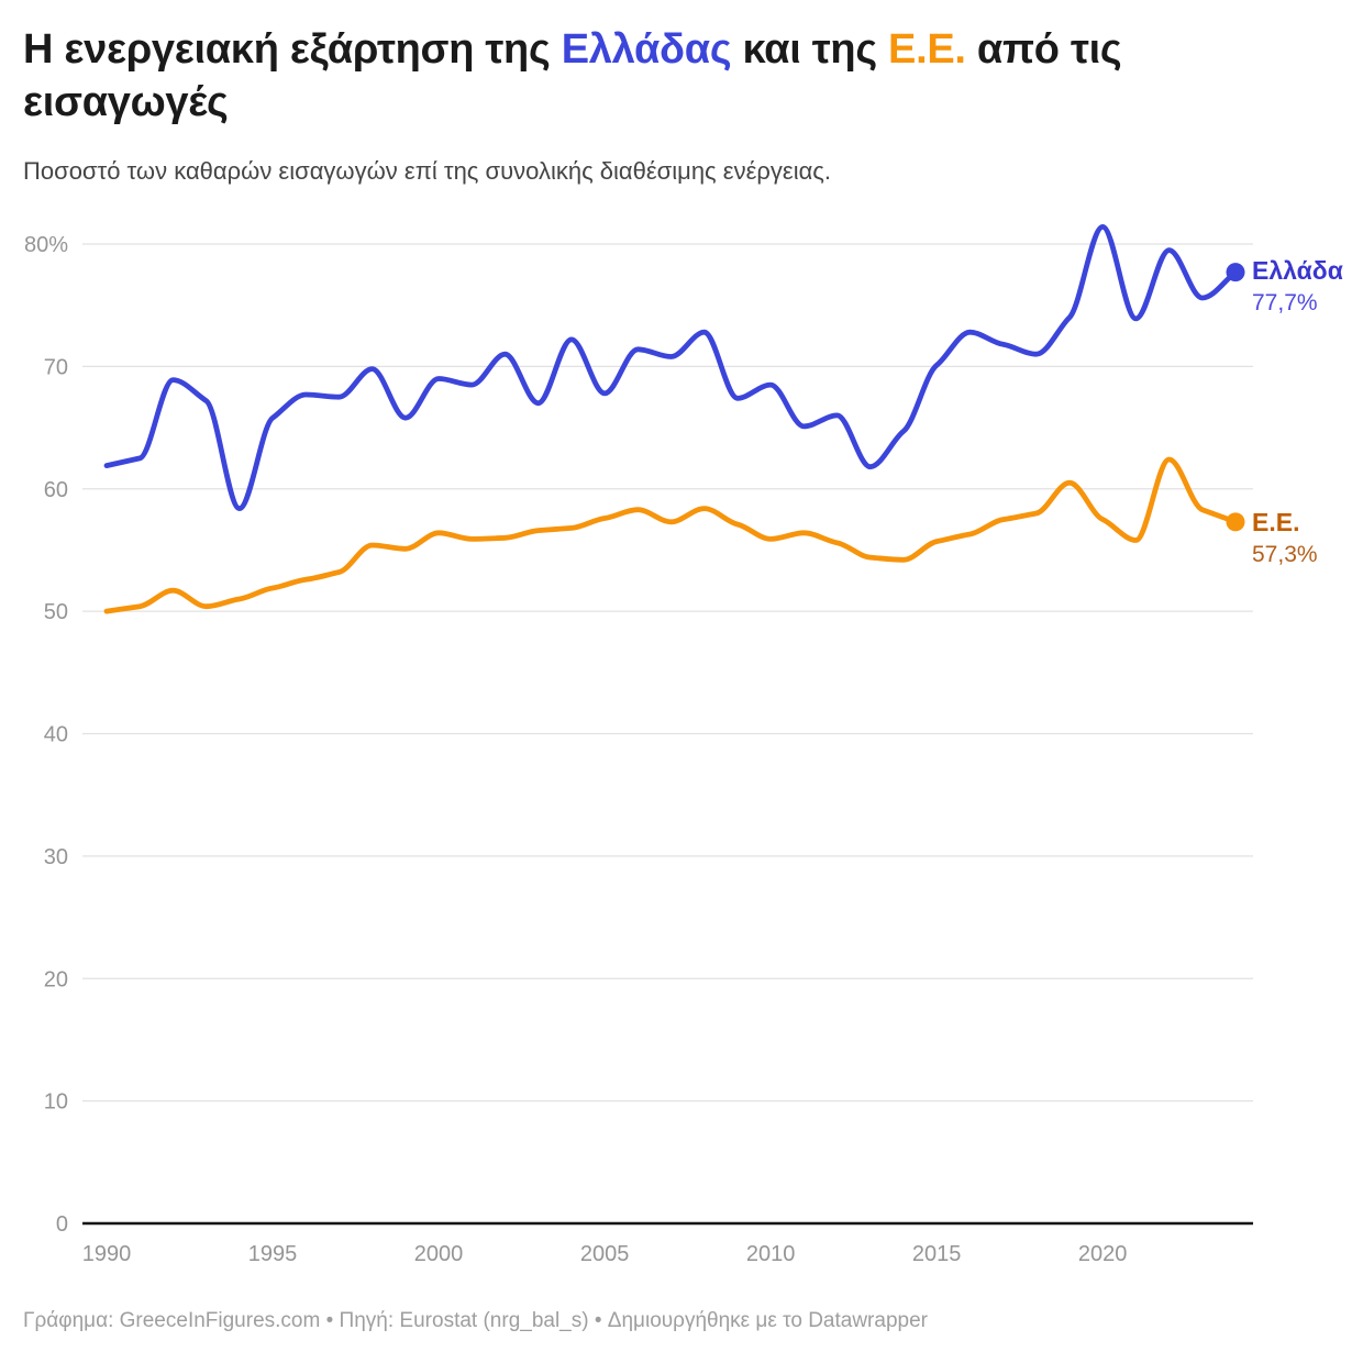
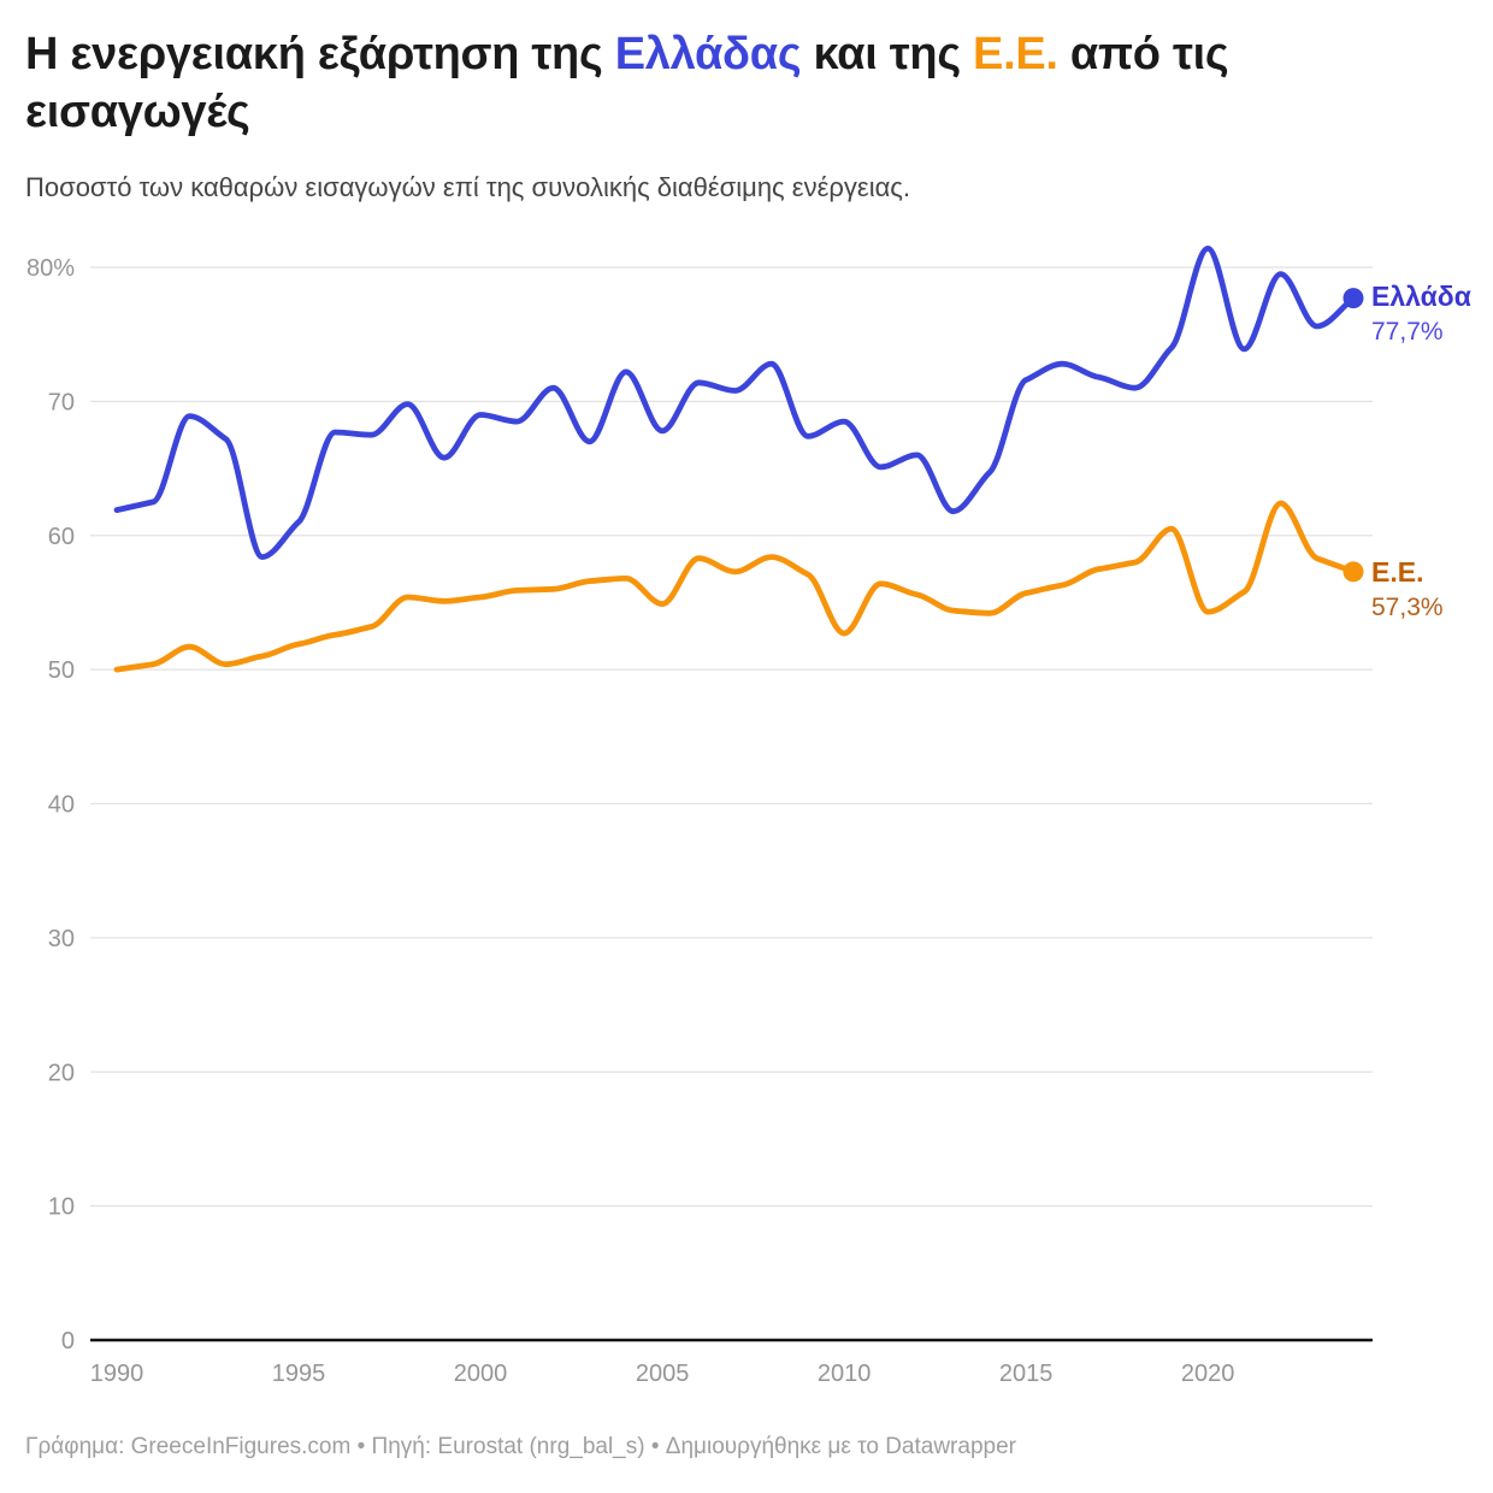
Ελλάδα/1995: 65.8% -> 61.0%
Ε.Ε./2000: 56.4% -> 55.4%
Ε.Ε./2005: 57.6% -> 54.9%
Ε.Ε./2010: 55.9% -> 52.7%
Ελλάδα/2015: 70.1% -> 71.6%
Ε.Ε./2020: 57.5% -> 54.3%
